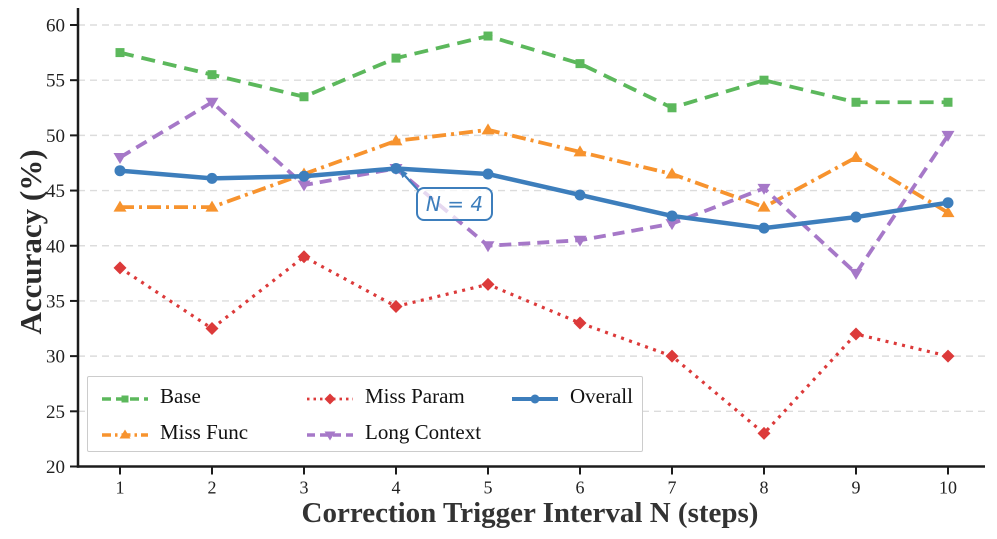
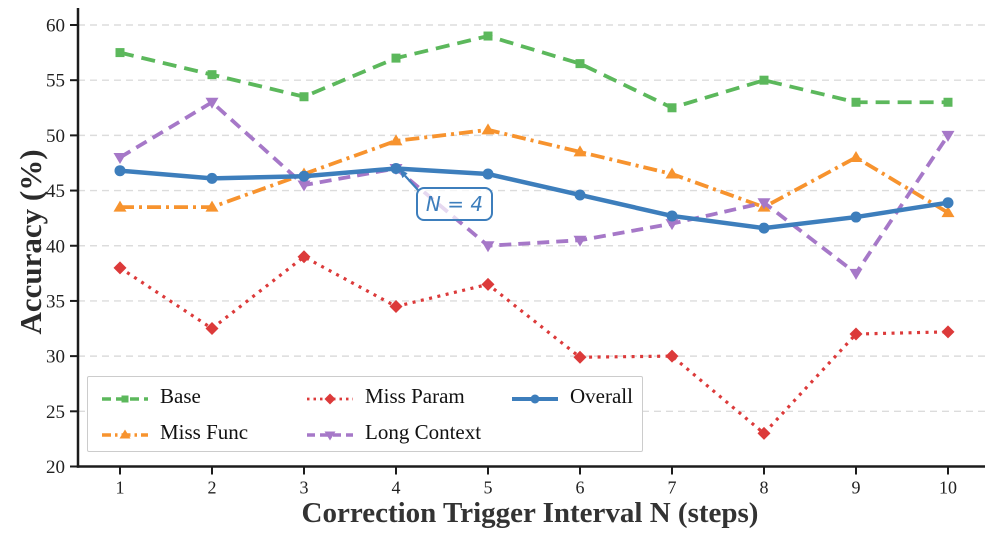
Miss Param/6: 33.0 -> 29.9
Long Context/8: 45.2 -> 43.9
Miss Param/10: 30.0 -> 32.2
